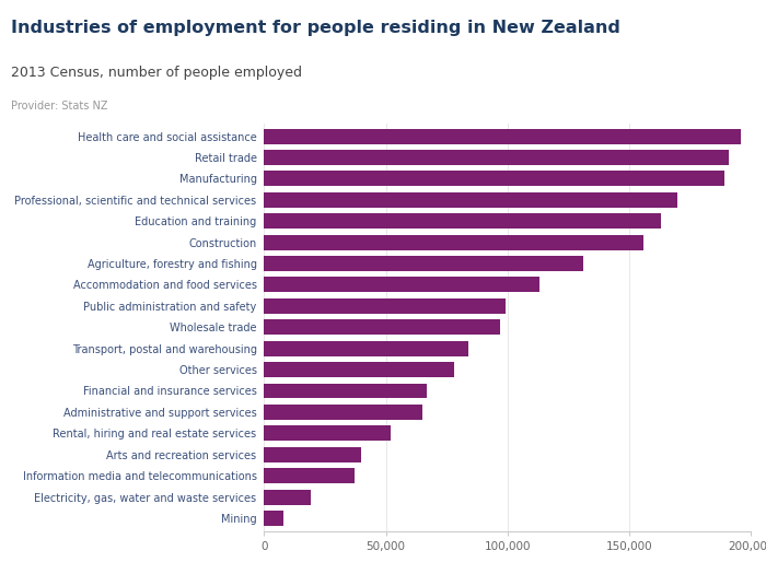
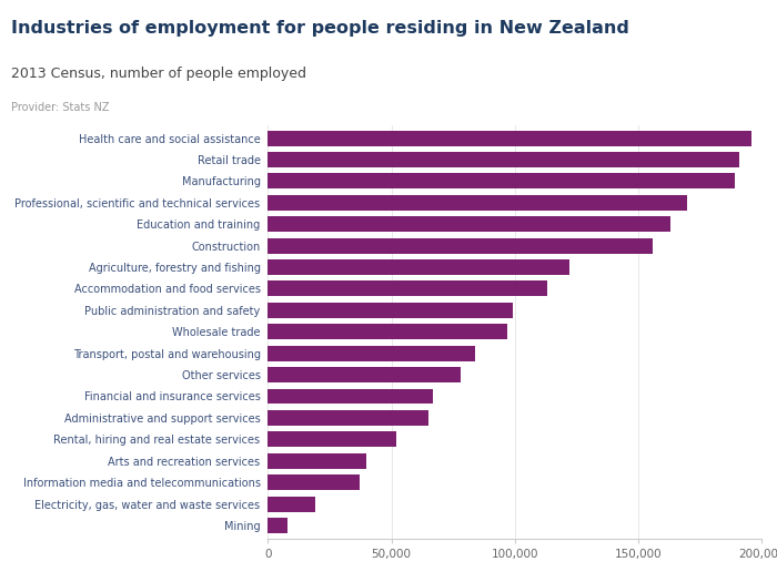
Agriculture, forestry and fishing: 131,000 -> 122,000
